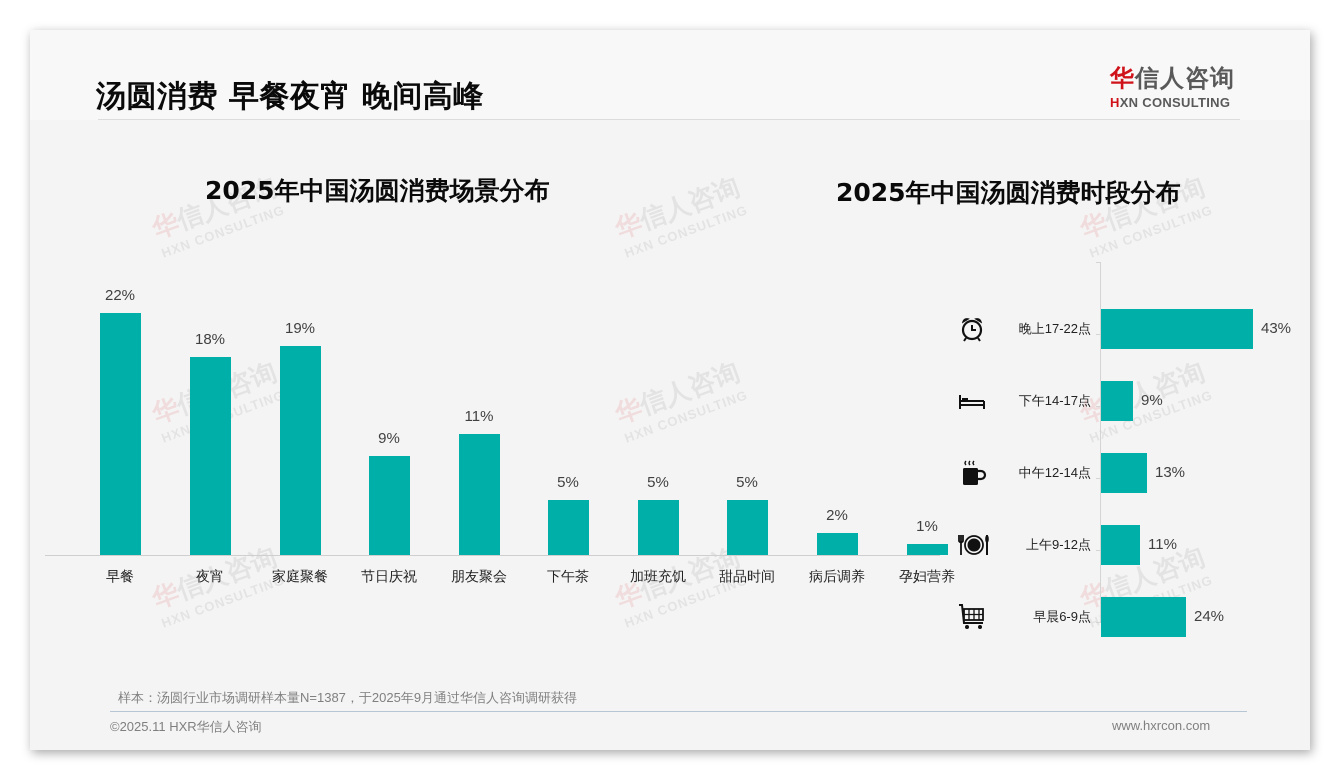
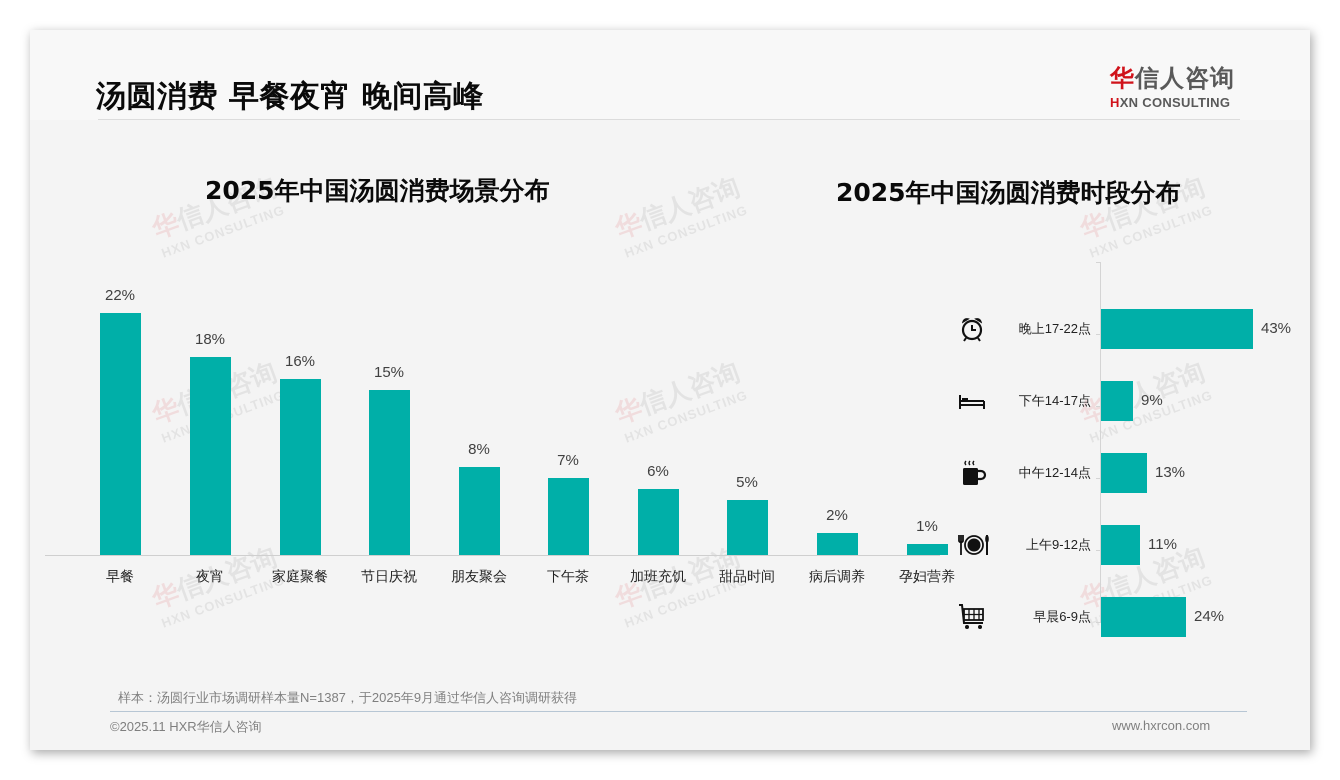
2025年中国汤圆消费场景分布/家庭聚餐: 19% -> 16%
2025年中国汤圆消费场景分布/节日庆祝: 9% -> 15%
2025年中国汤圆消费场景分布/朋友聚会: 11% -> 8%
2025年中国汤圆消费场景分布/下午茶: 5% -> 7%
2025年中国汤圆消费场景分布/加班充饥: 5% -> 6%
